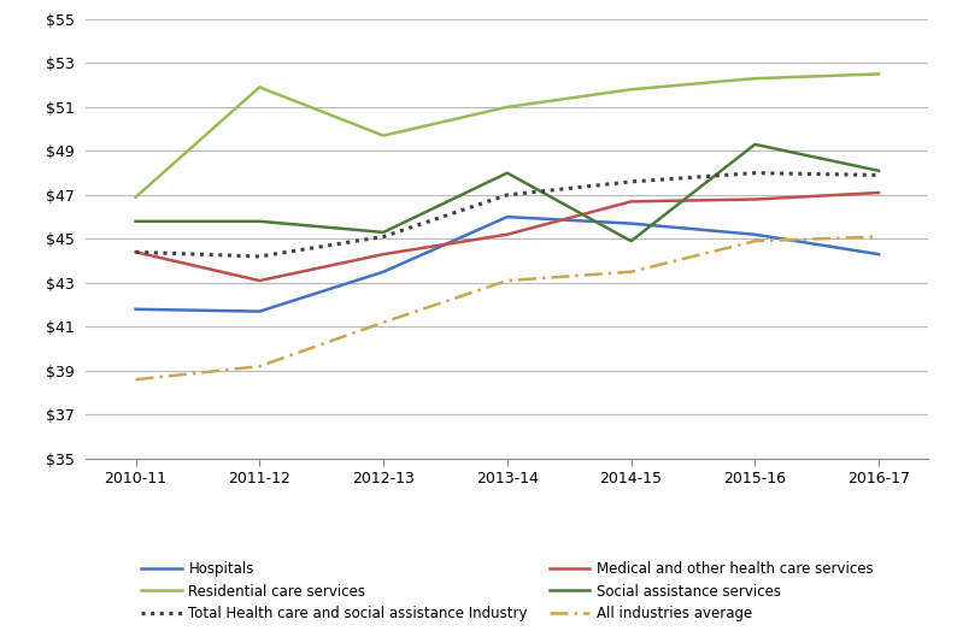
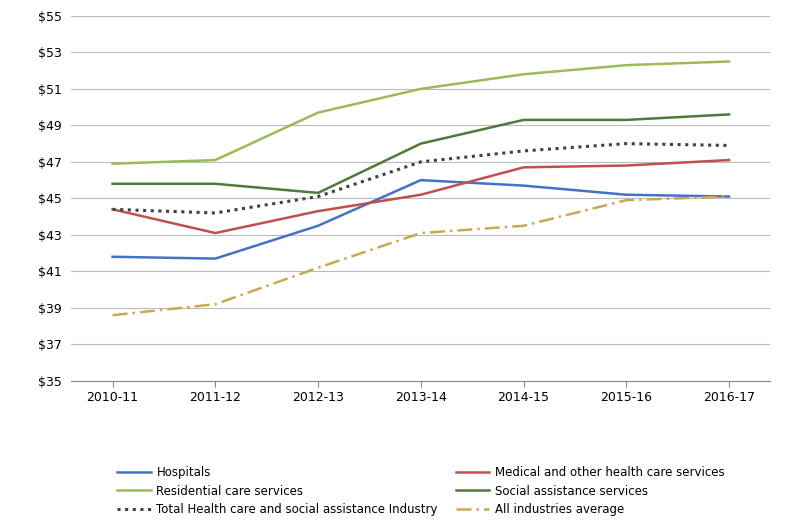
Residential care services/2011-12: $51.9 -> $47.1
Social assistance services/2014-15: $44.9 -> $49.3
Hospitals/2016-17: $44.3 -> $45.1
Social assistance services/2016-17: $48.1 -> $49.6
